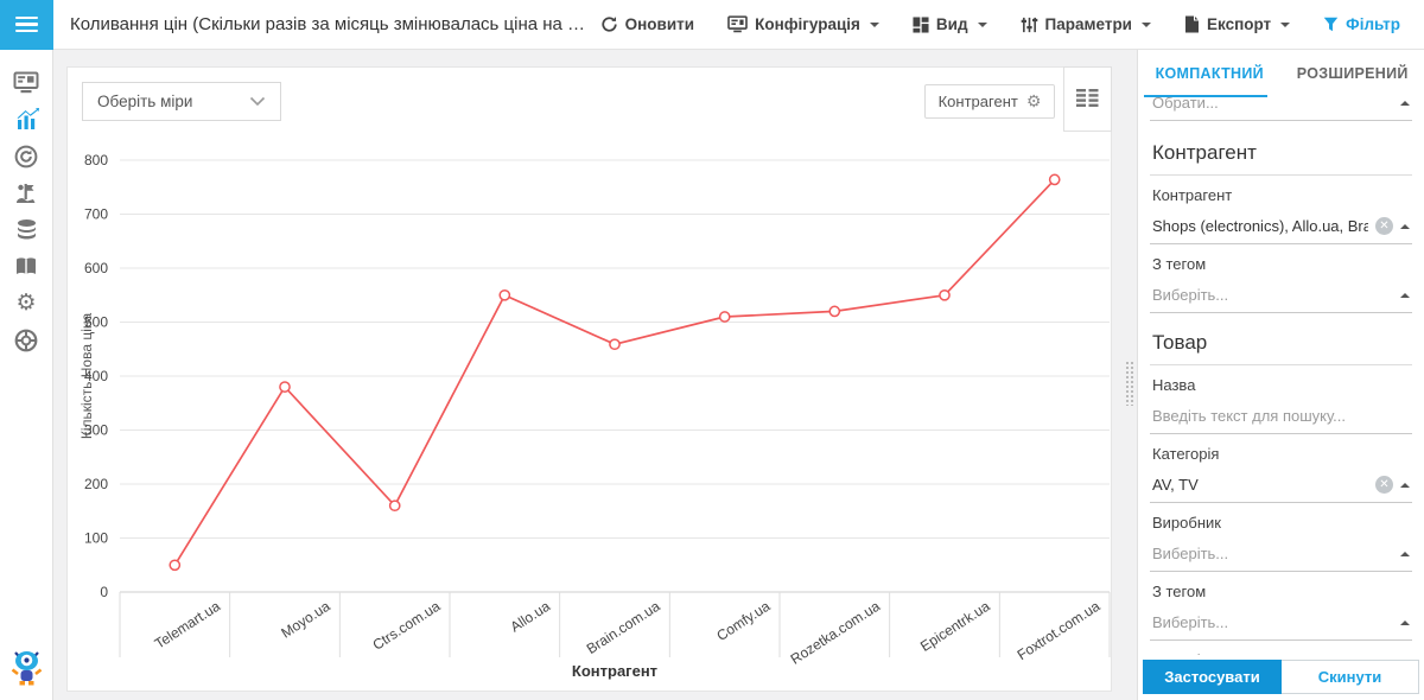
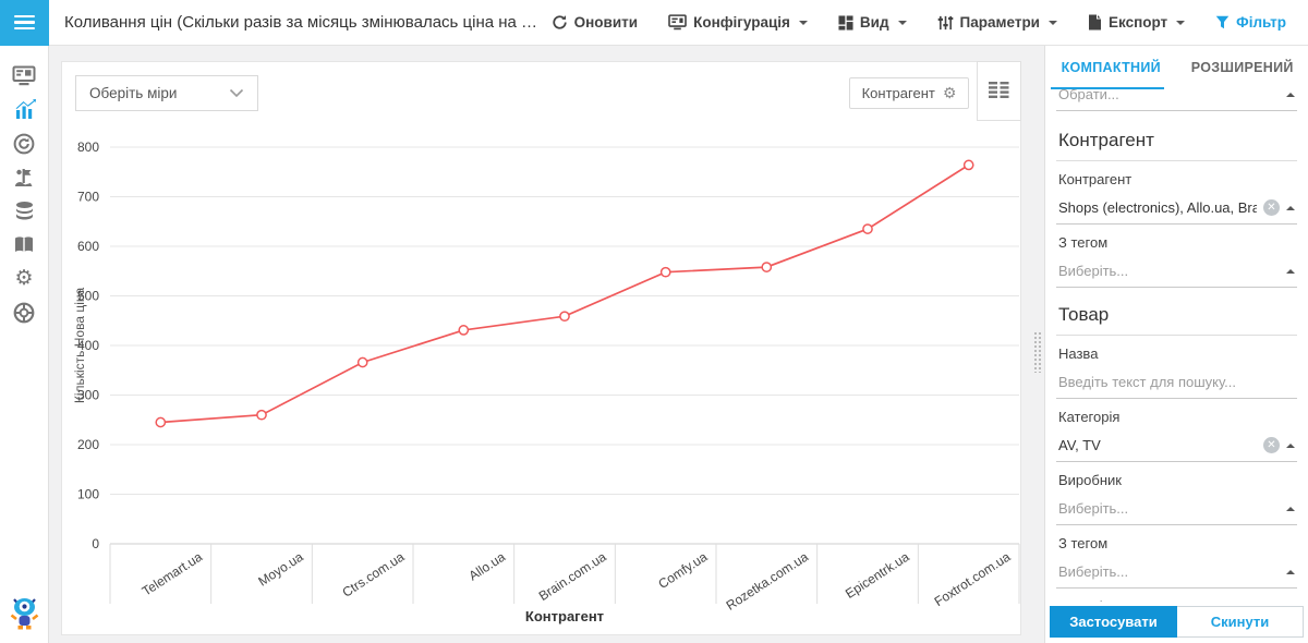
Telemart.ua: 50 -> 240
Moyo.ua: 380 -> 260
Ctrs.com.ua: 160 -> 370
Allo.ua: 550 -> 430
Comfy.ua: 510 -> 550
Rozetka.com.ua: 520 -> 560
Epicentrk.ua: 550 -> 640
